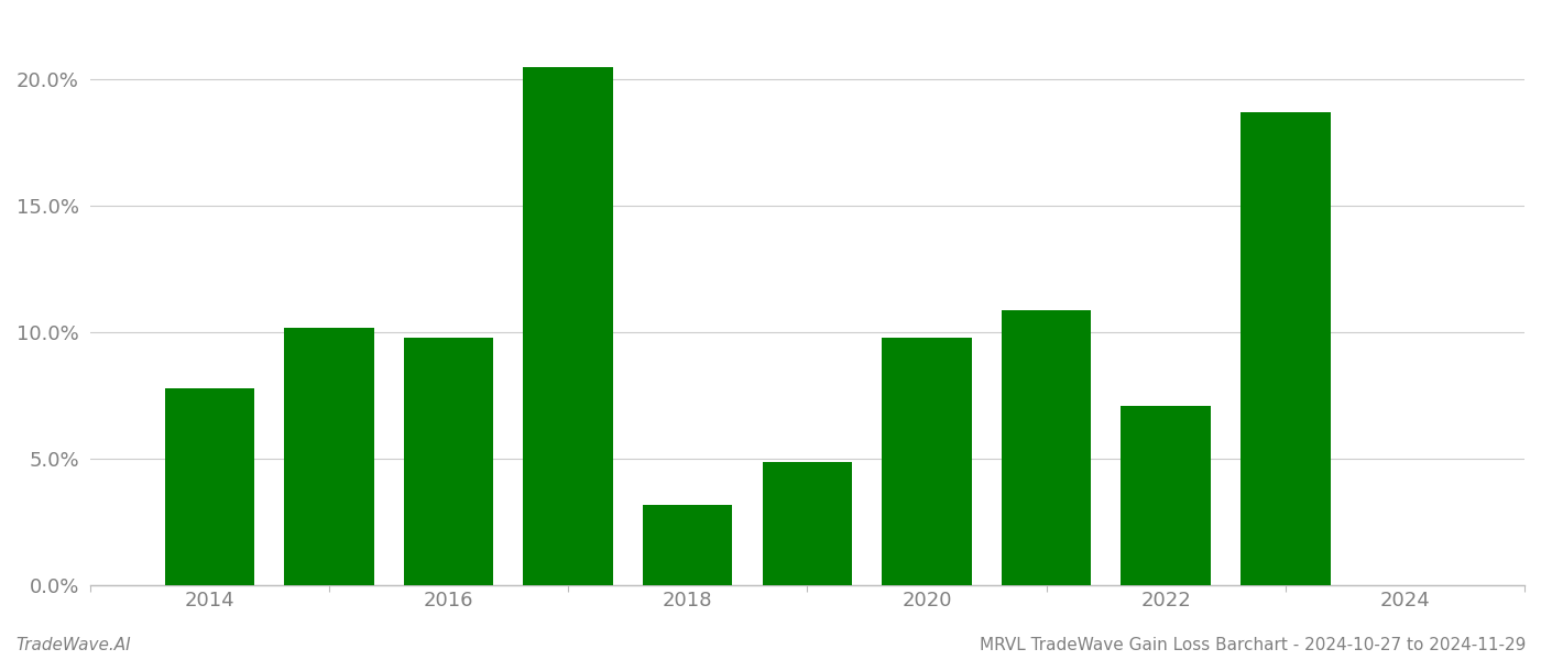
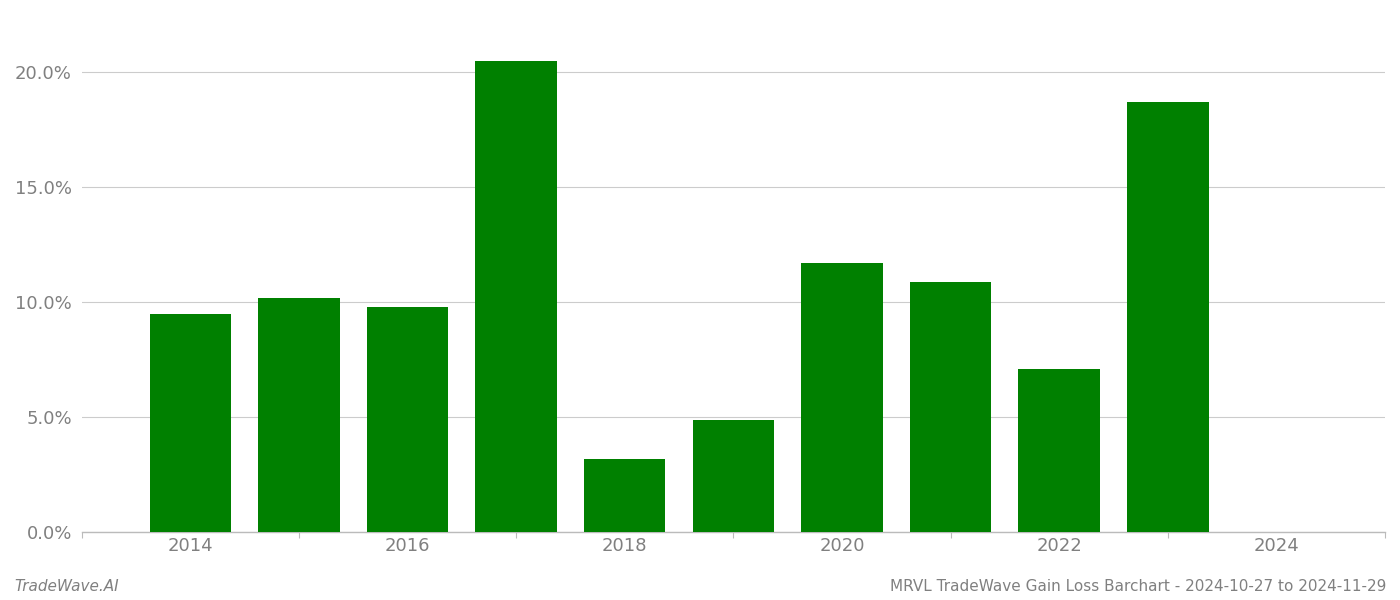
2014: 7.8% -> 9.5%
2020: 9.8% -> 11.7%
